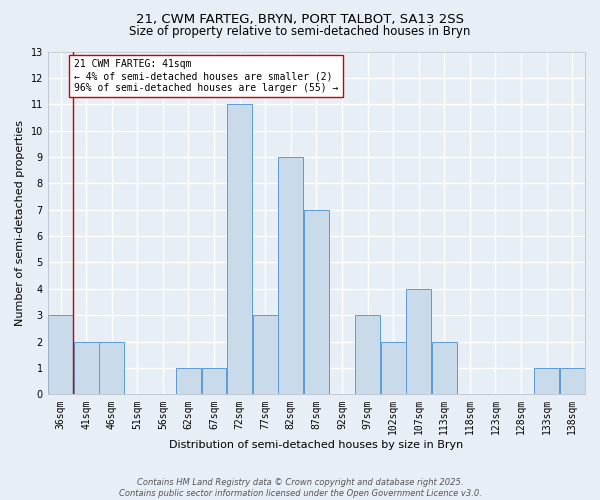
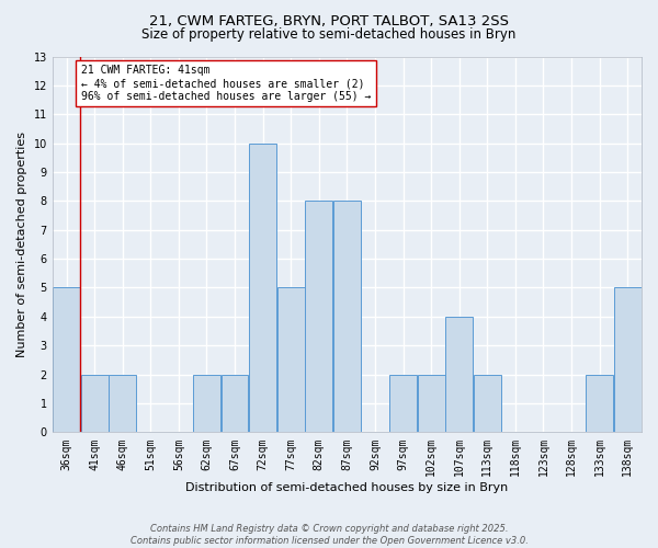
36sqm: 3 -> 5
62sqm: 1 -> 2
67sqm: 1 -> 2
72sqm: 11 -> 10
77sqm: 3 -> 5
82sqm: 9 -> 8
87sqm: 7 -> 8
97sqm: 3 -> 2
133sqm: 1 -> 2
138sqm: 1 -> 5
